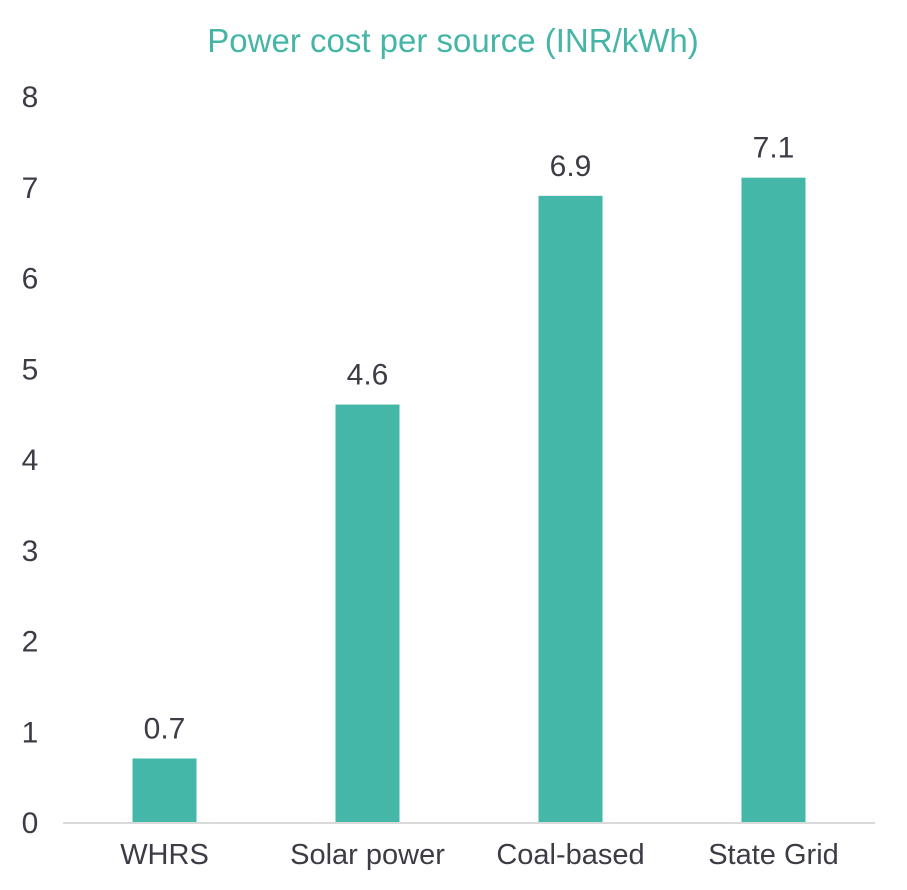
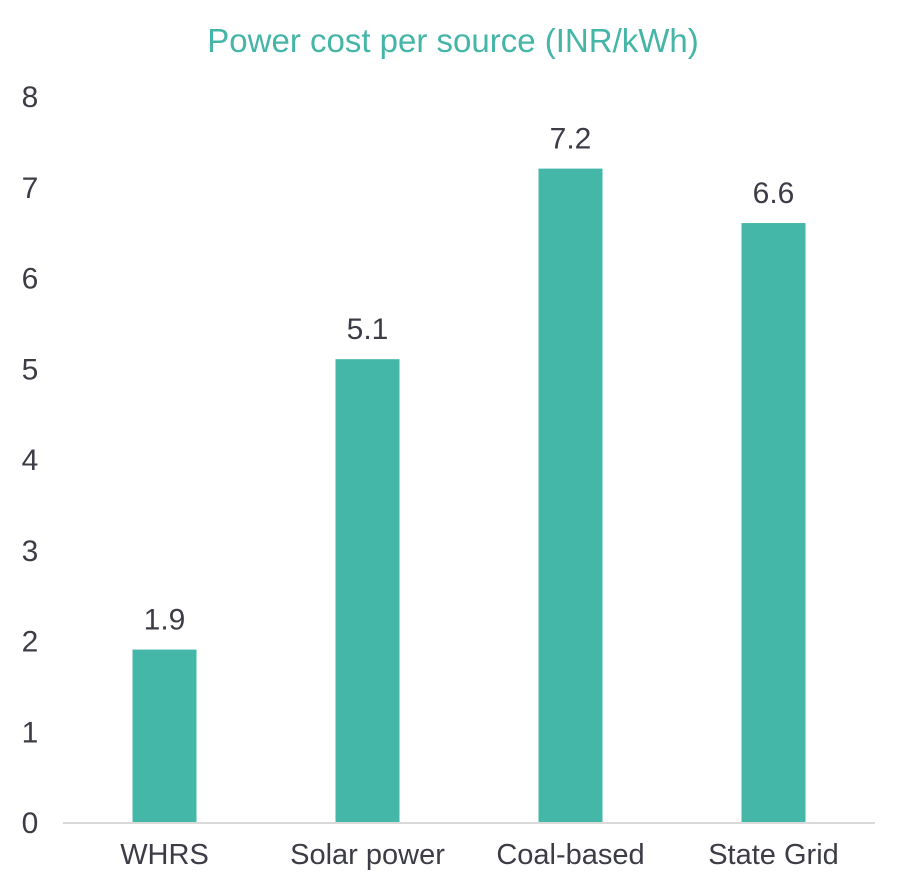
WHRS: 0.7 -> 1.9
Solar power: 4.6 -> 5.1
Coal-based: 6.9 -> 7.2
State Grid: 7.1 -> 6.6
